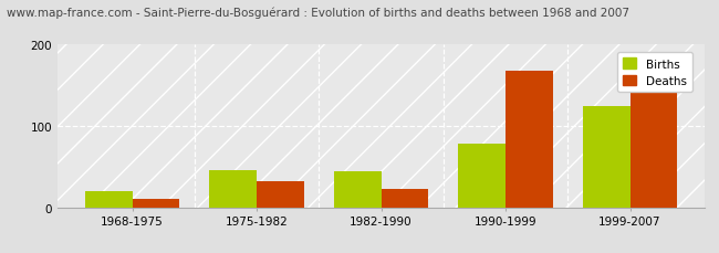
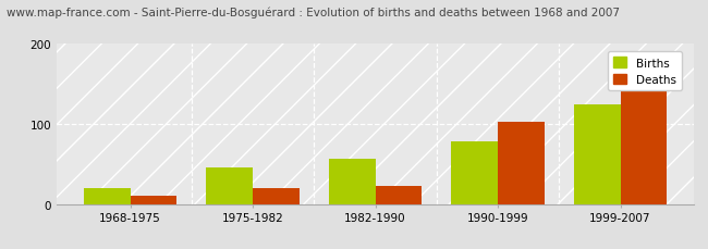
Deaths/1975-1982: 32 -> 20
Births/1982-1990: 44 -> 57
Deaths/1990-1999: 168 -> 103
